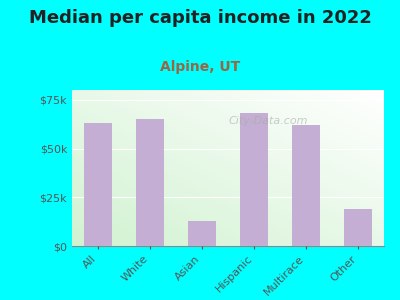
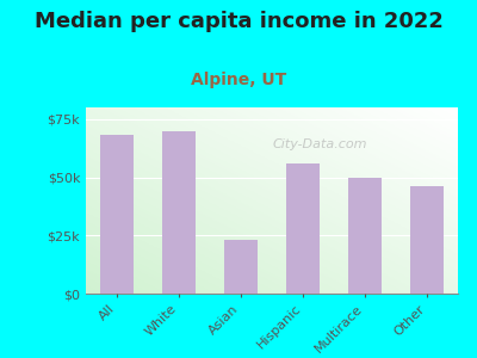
All: $63k -> $68k
White: $65k -> $70k
Asian: $13k -> $23k
Hispanic: $68k -> $56k
Multirace: $62k -> $50k
Other: $19k -> $46k
